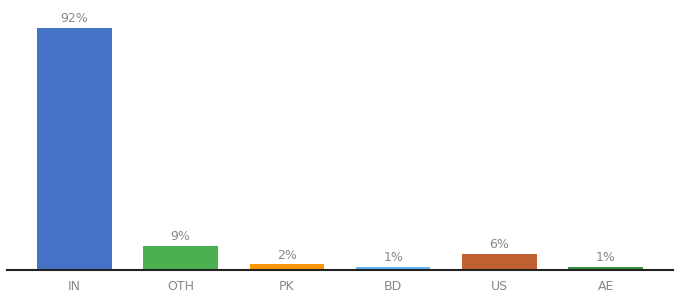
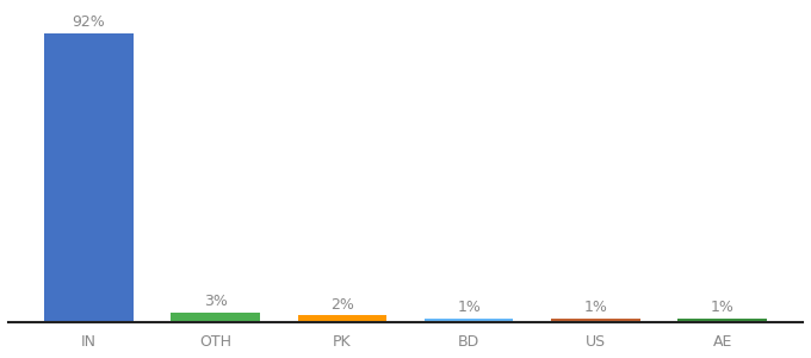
OTH: 9% -> 3%
US: 6% -> 1%
